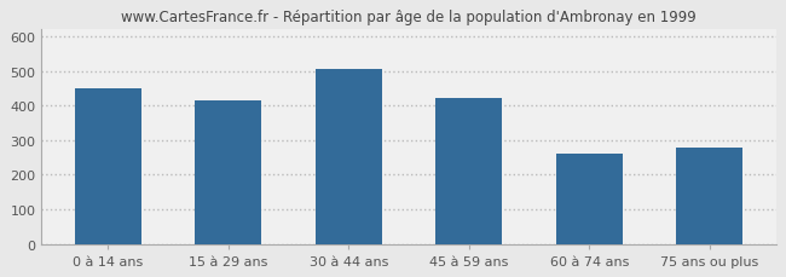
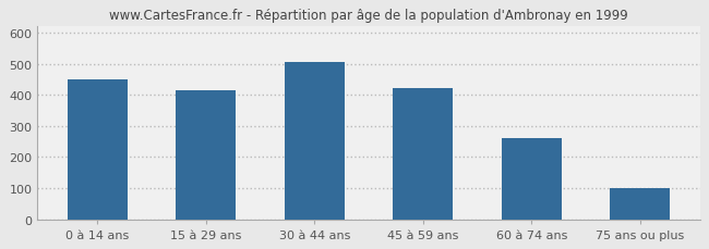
75 ans ou plus: 280 -> 100
